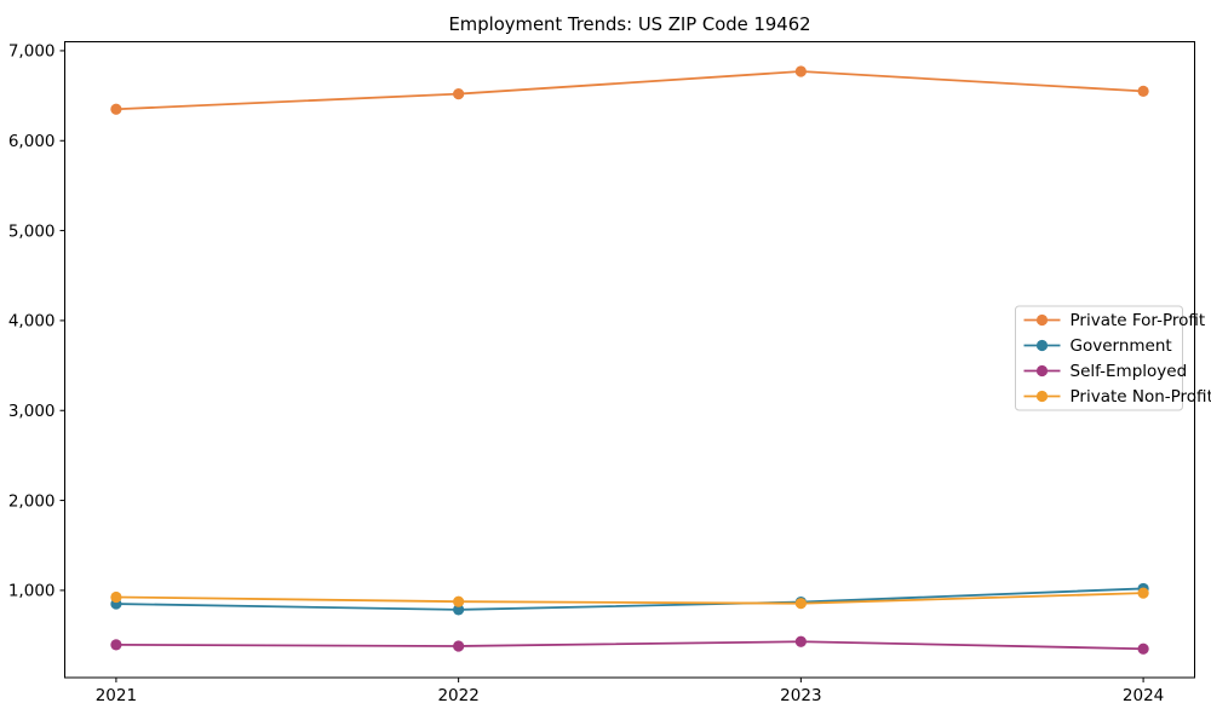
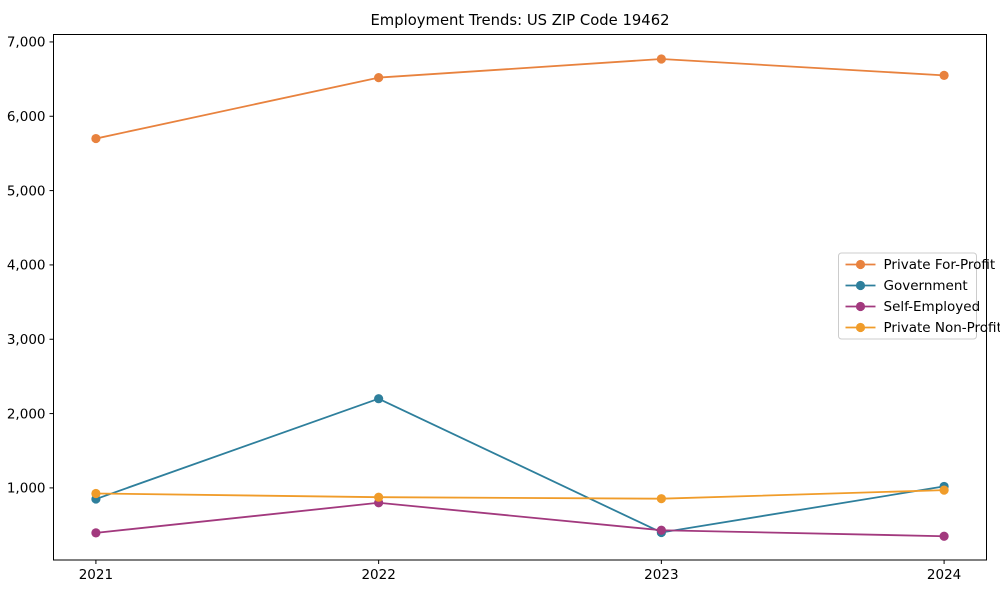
Private For-Profit/2021: 6400 -> 5700
Government/2022: 800 -> 2200
Self-Employed/2022: 400 -> 800
Government/2023: 900 -> 400
